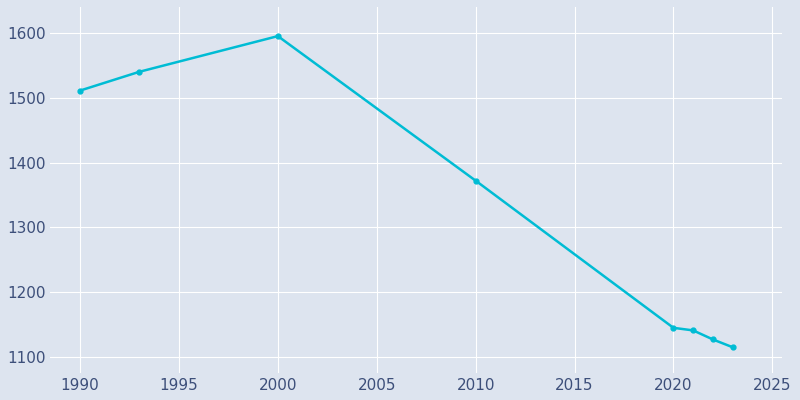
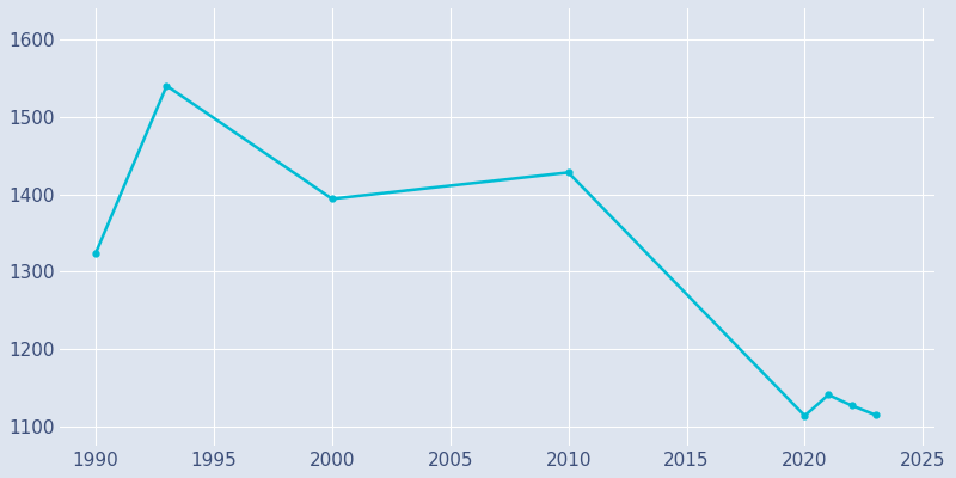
1990: 1511 -> 1324
2000: 1595 -> 1394
2010: 1372 -> 1428
2020: 1145 -> 1114
